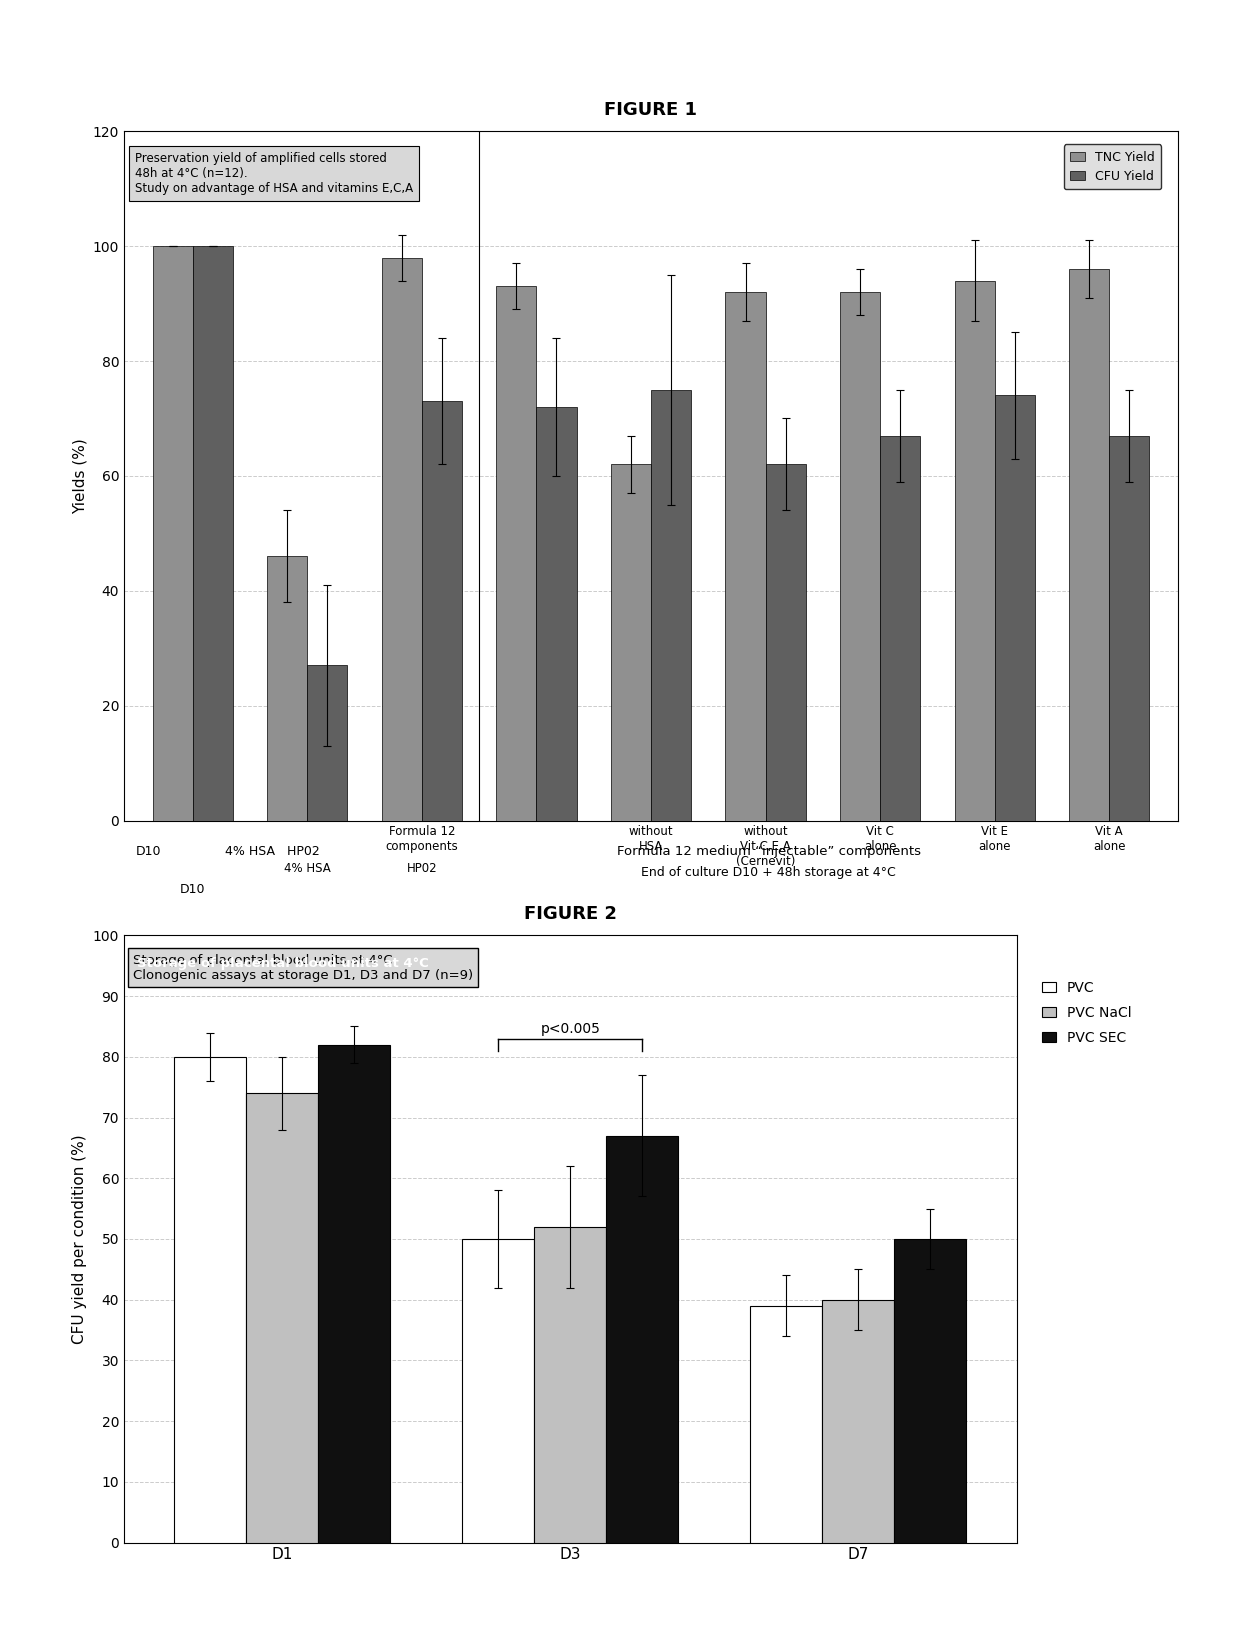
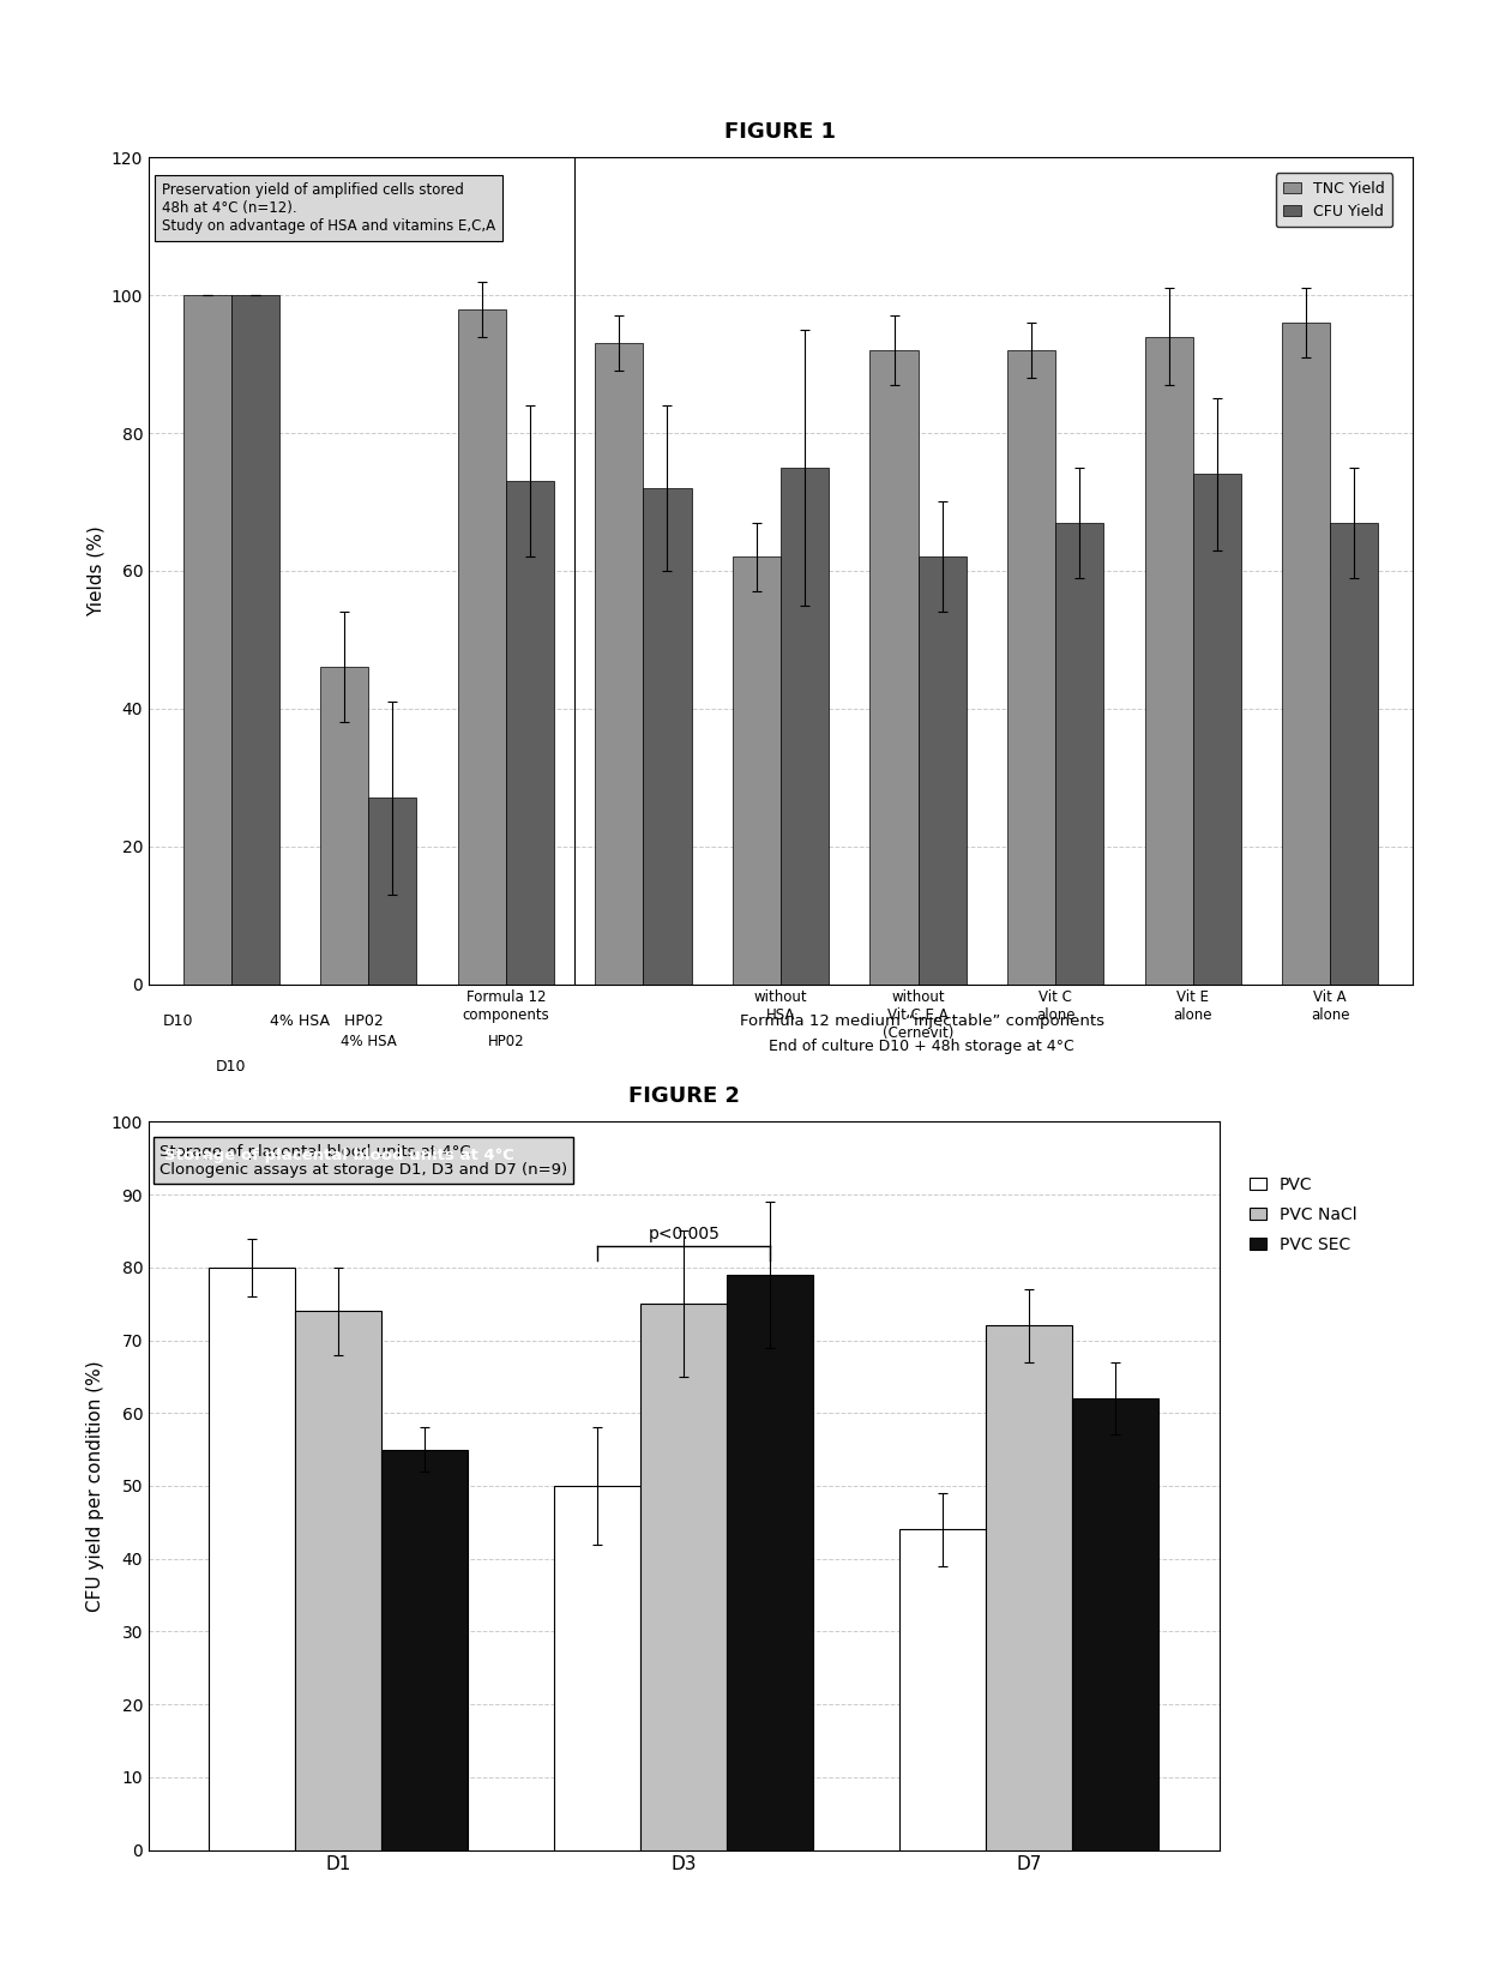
FIGURE 2/PVC SEC/D1: 82 -> 55
FIGURE 2/PVC NaCl/D3: 52 -> 75
FIGURE 2/PVC SEC/D3: 67 -> 79
FIGURE 2/PVC/D7: 39 -> 44
FIGURE 2/PVC NaCl/D7: 40 -> 72
FIGURE 2/PVC SEC/D7: 50 -> 62
